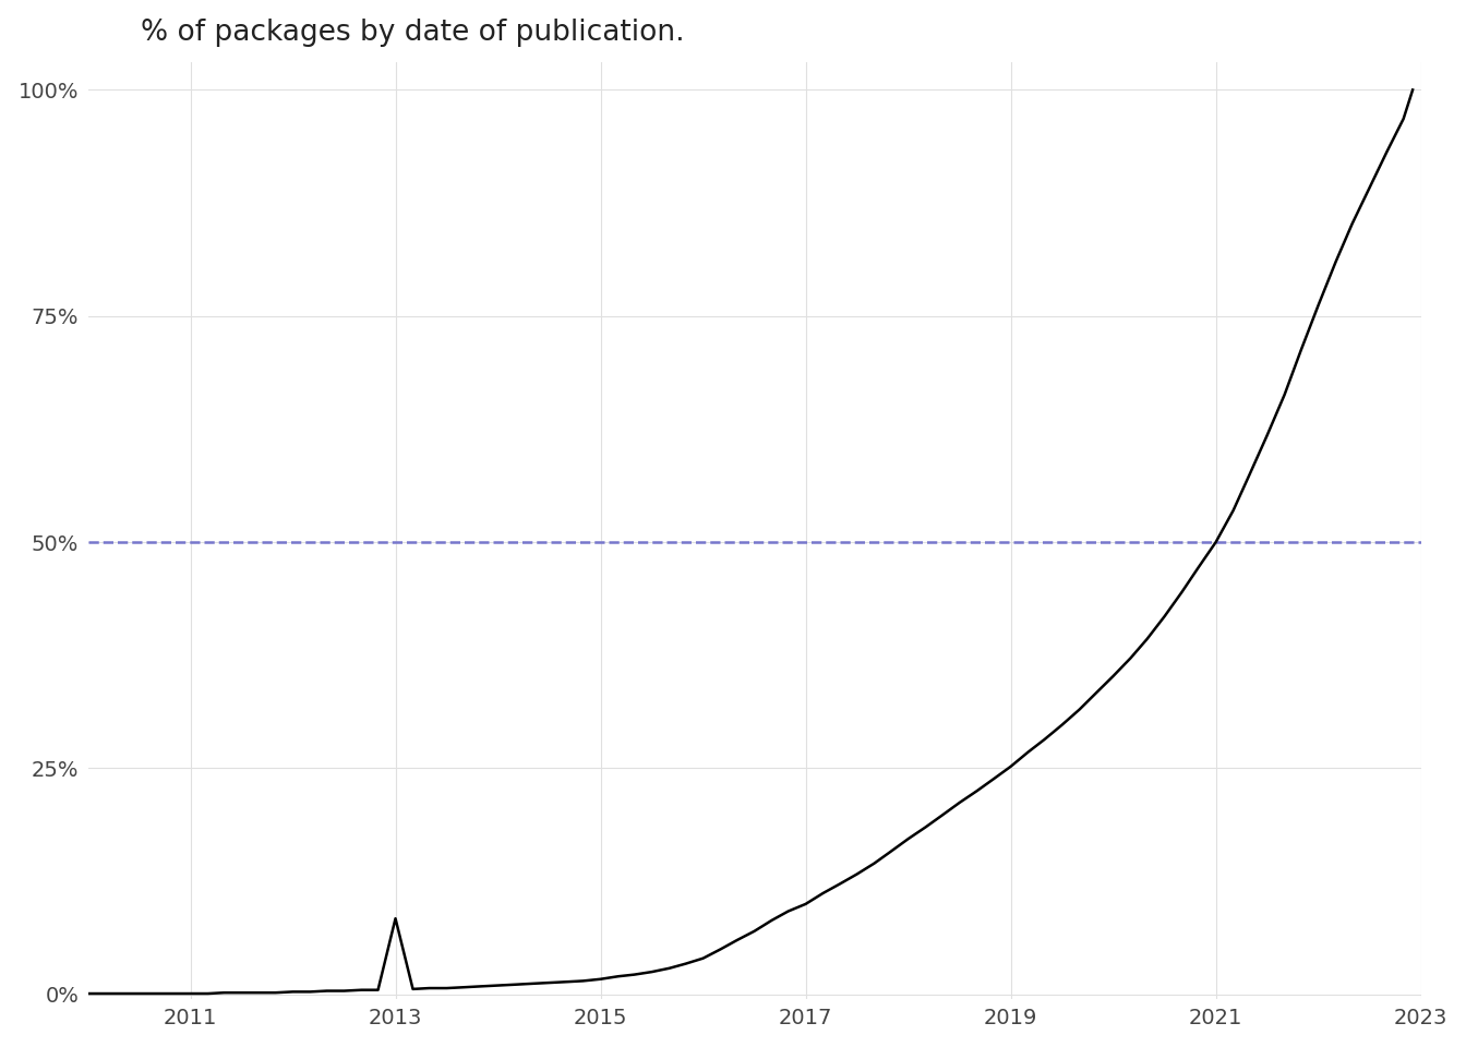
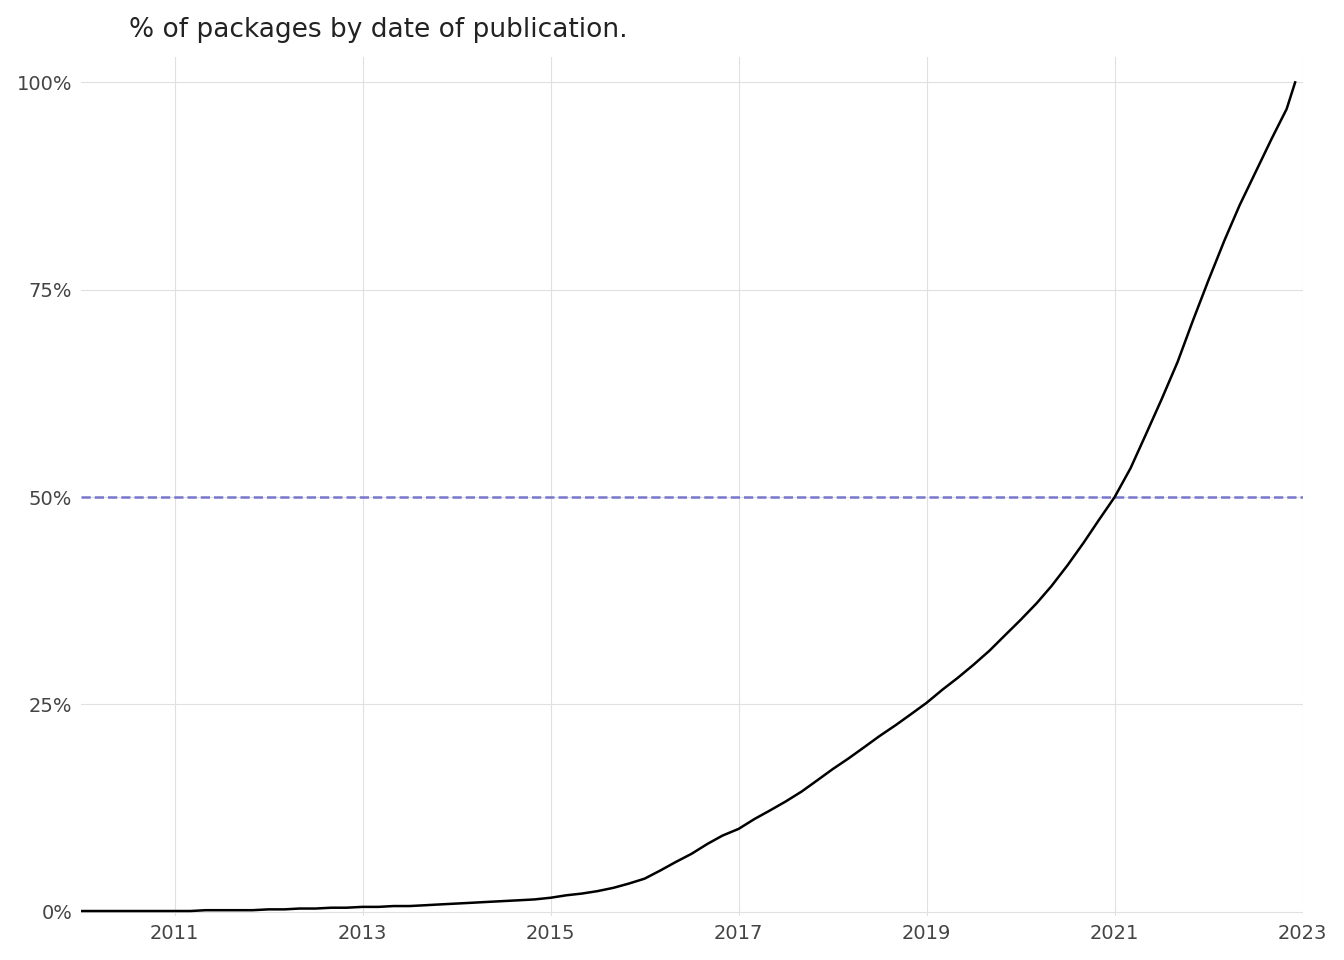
2013: 8.4% -> 0.6%
